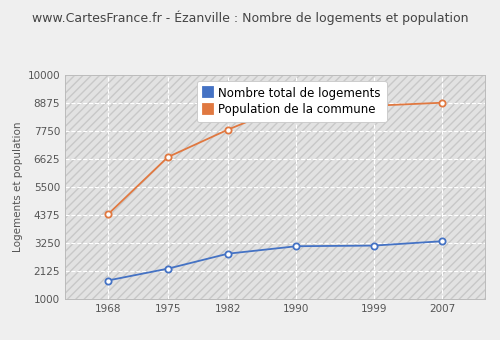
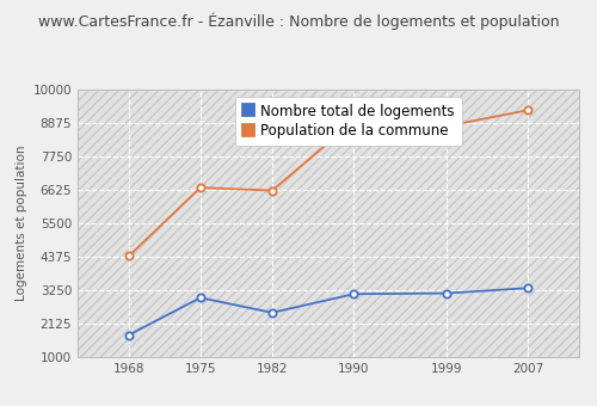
Nombre total de logements/1975: 2220 -> 3000
Nombre total de logements/1982: 2820 -> 2500
Population de la commune/1982: 7800 -> 6600
Population de la commune/2007: 8880 -> 9300
